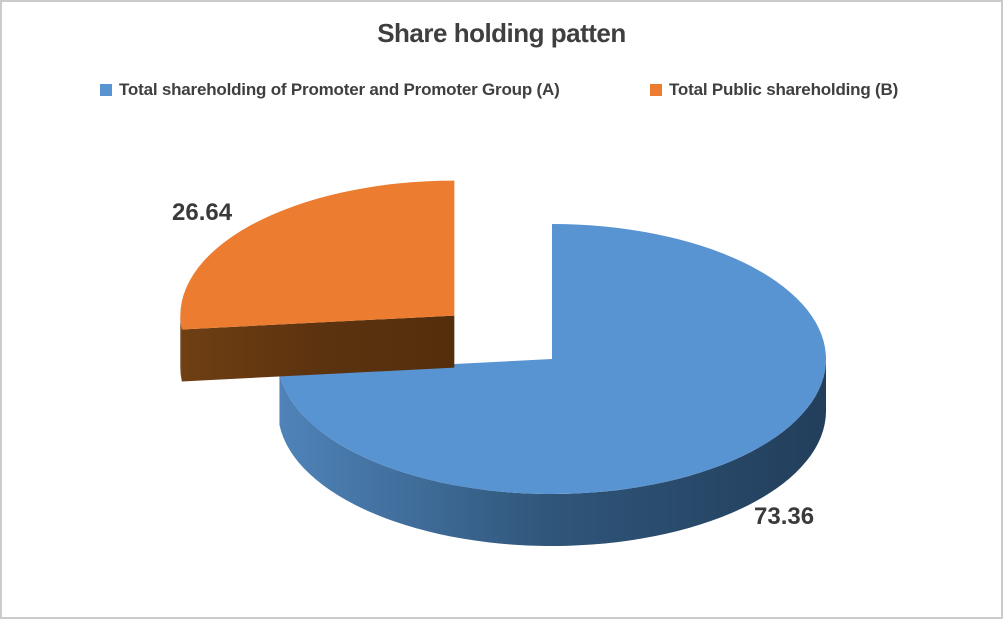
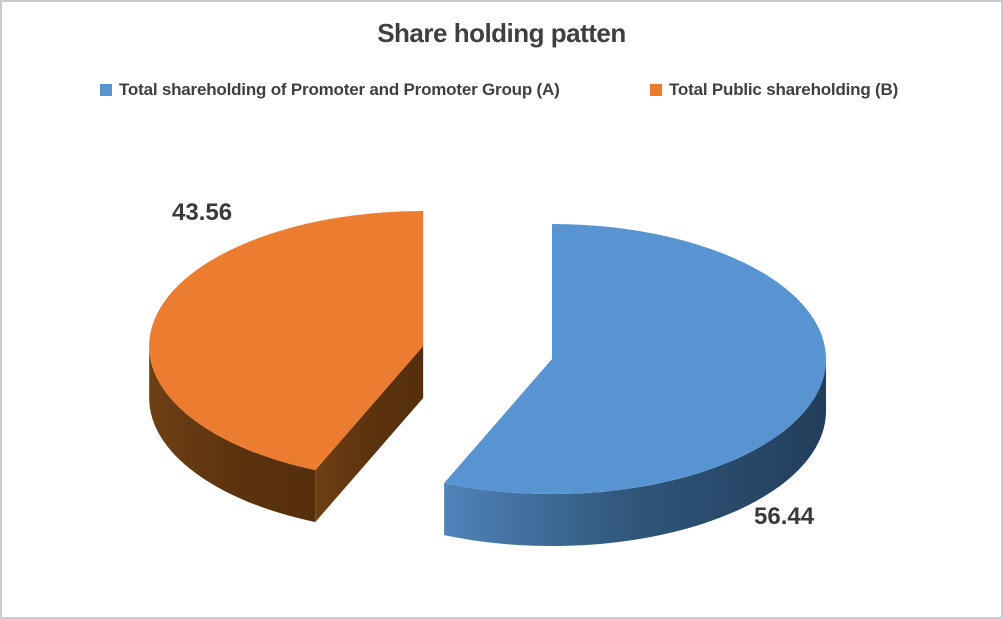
Total shareholding of Promoter and Promoter Group (A): 73.36 -> 56.44
Total Public shareholding (B): 26.64 -> 43.56
